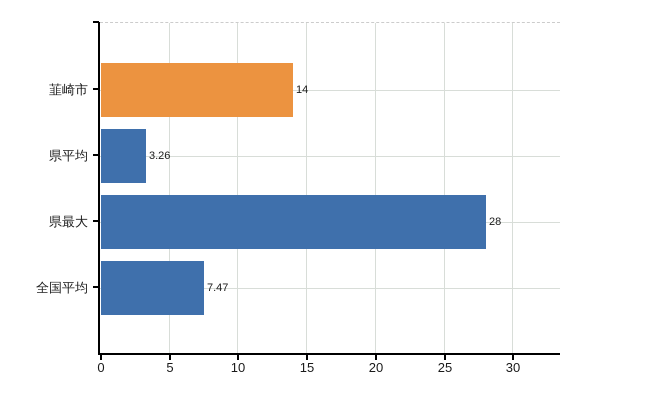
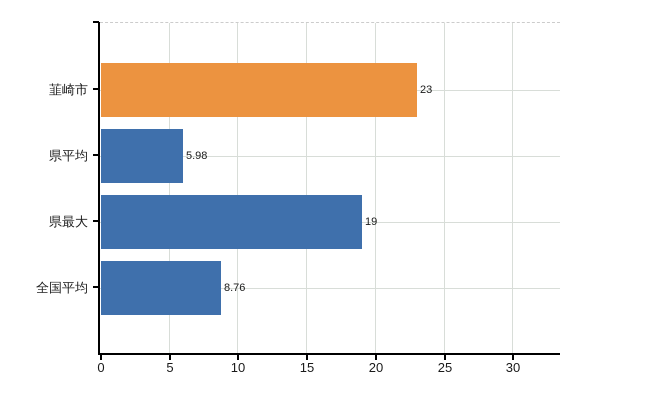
韮崎市: 14 -> 23
県平均: 3.26 -> 5.98
県最大: 28 -> 19
全国平均: 7.47 -> 8.76
